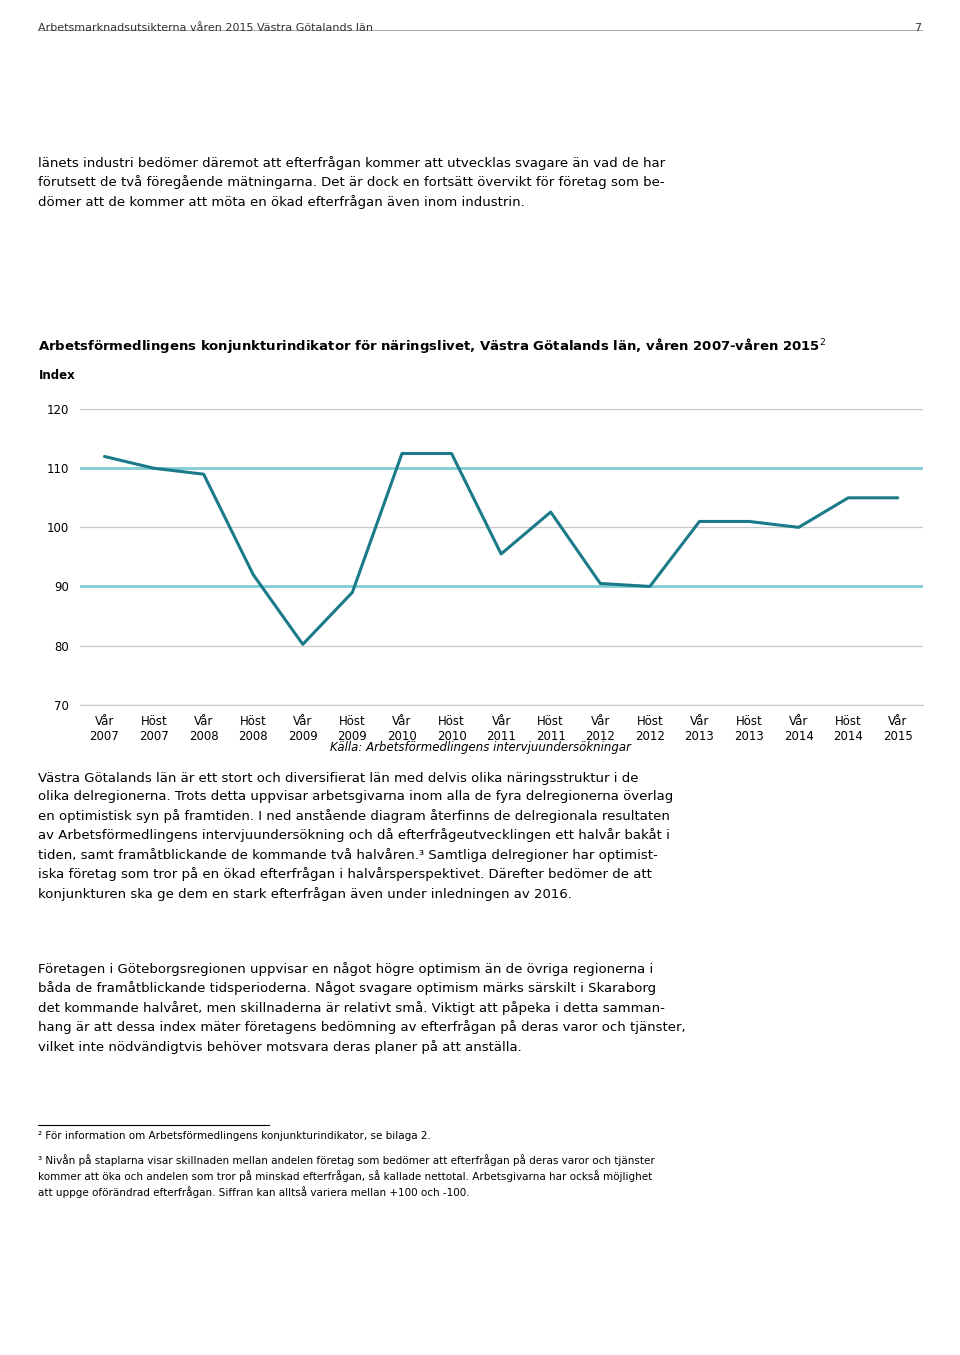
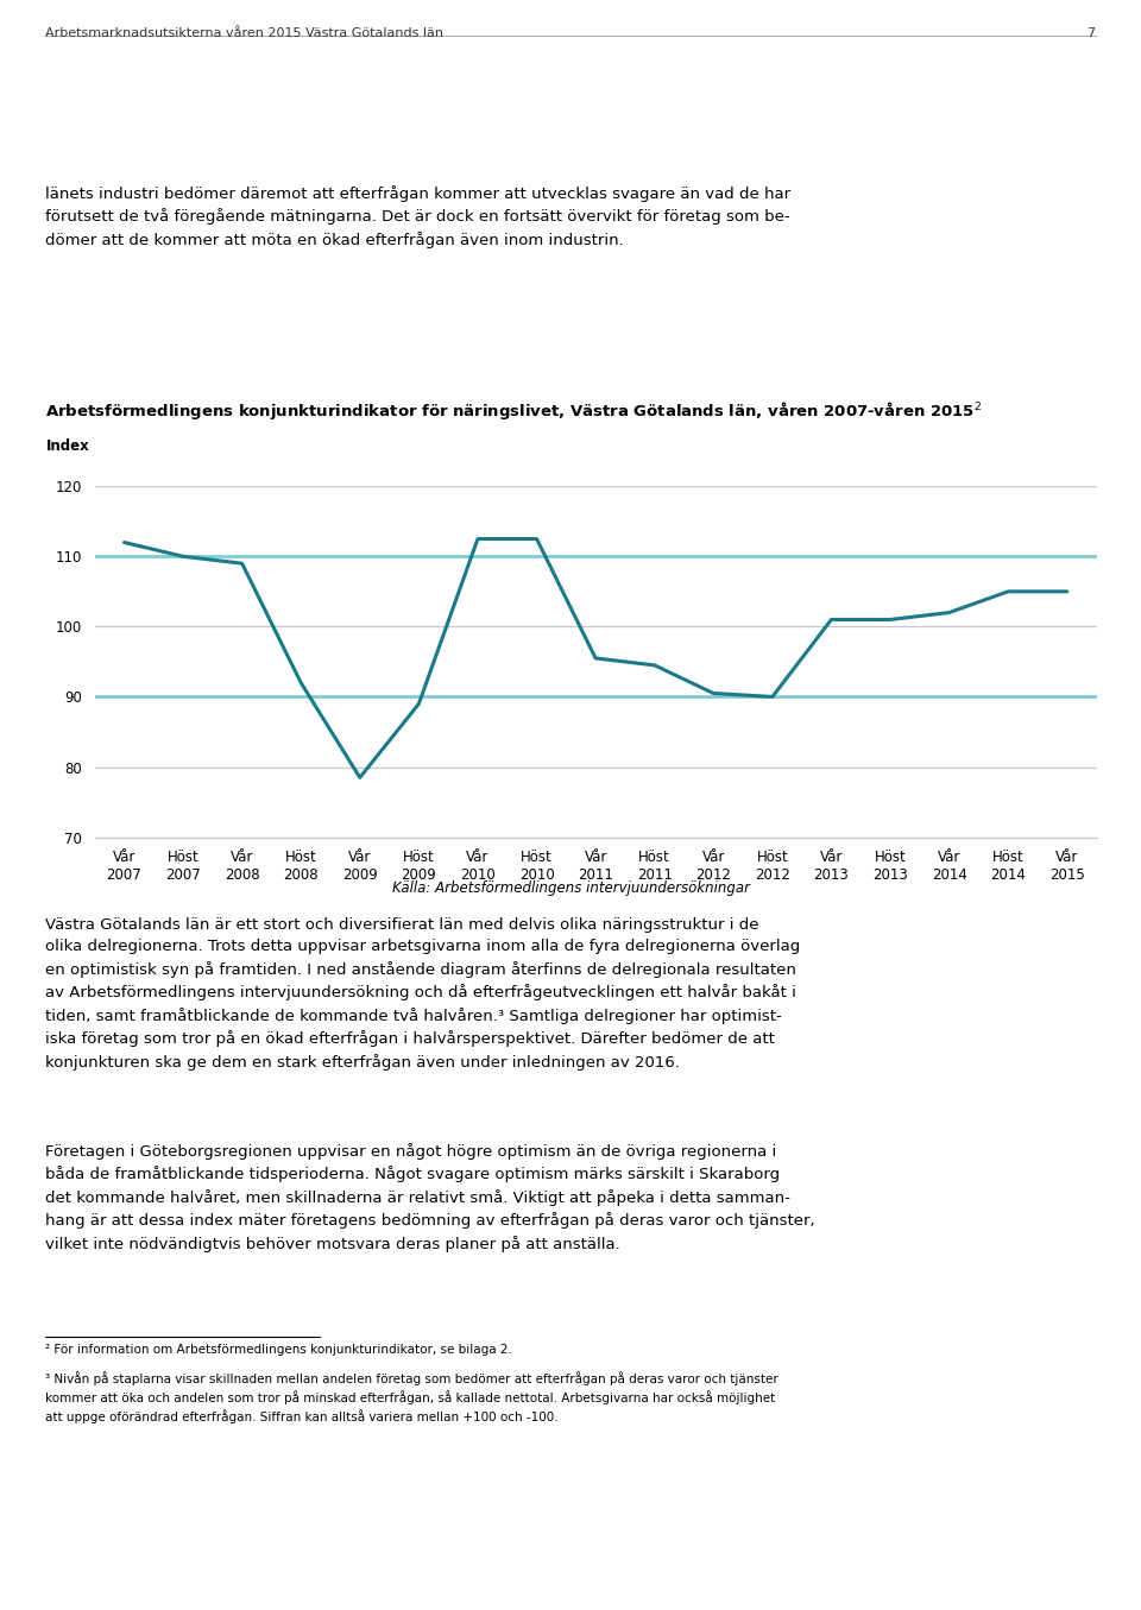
Vår 2009: 80.2 -> 78.5
Höst 2011: 102.6 -> 94.5
Vår 2014: 100.0 -> 102.0
